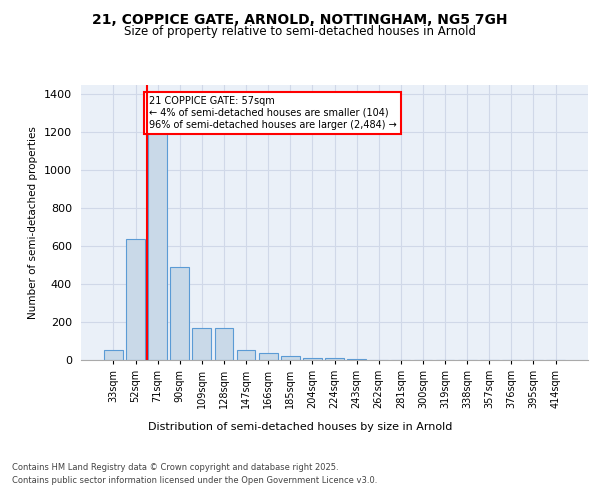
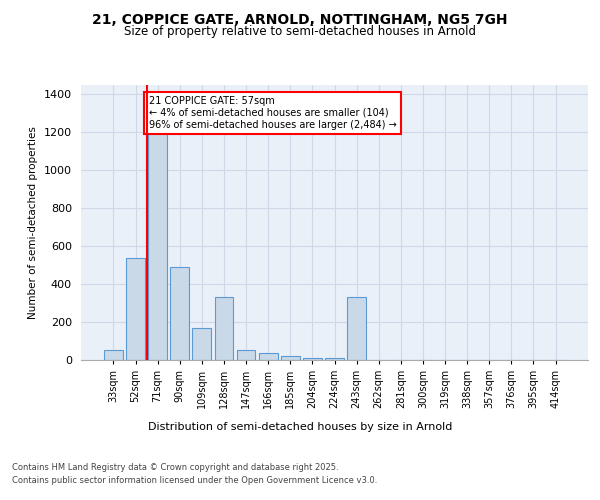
52sqm: 640 -> 540
128sqm: 170 -> 330
243sqm: 10 -> 330
